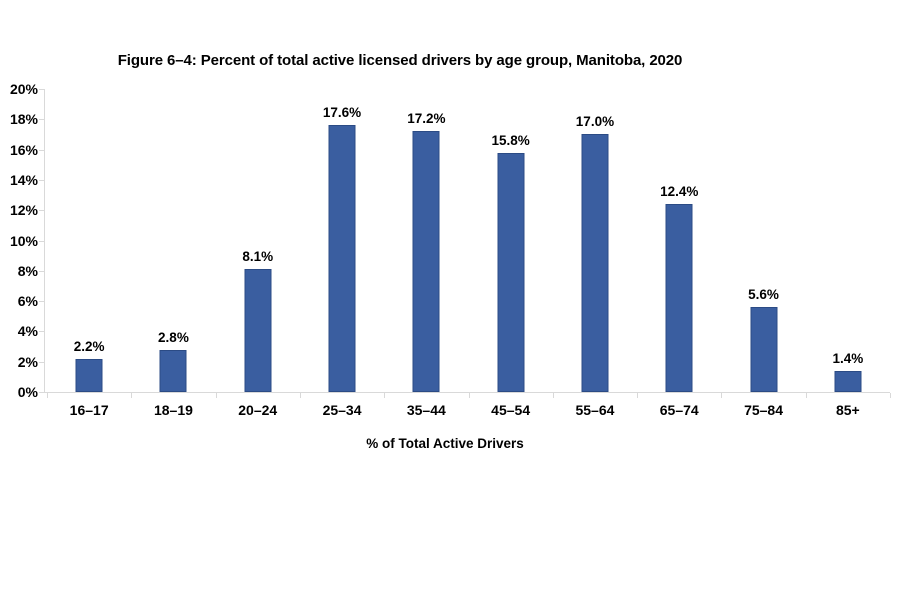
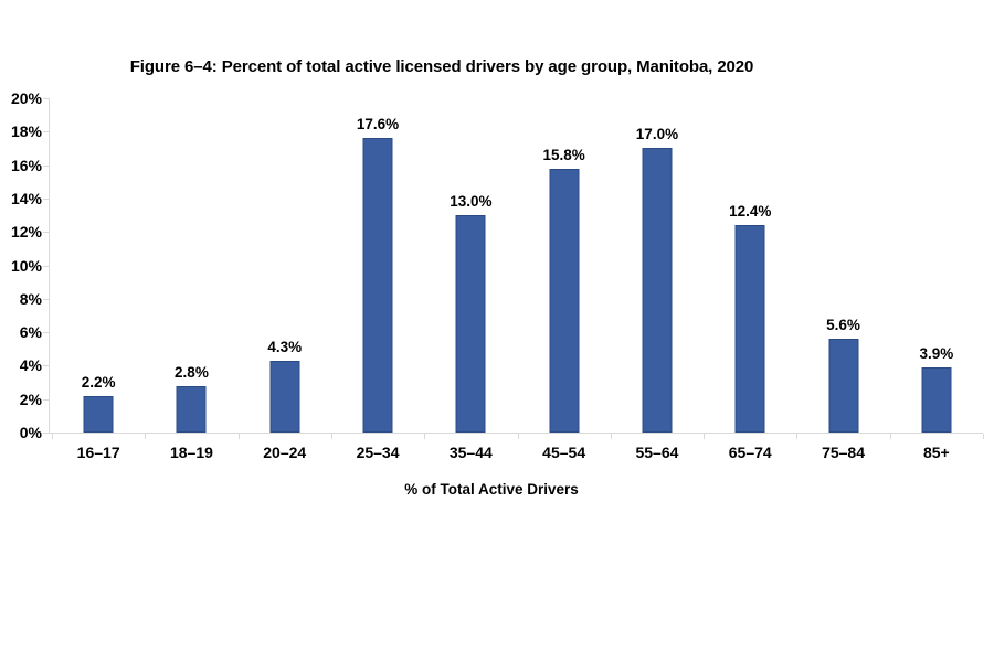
20–24: 8.1% -> 4.3%
35–44: 17.2% -> 13.0%
85+: 1.4% -> 3.9%
